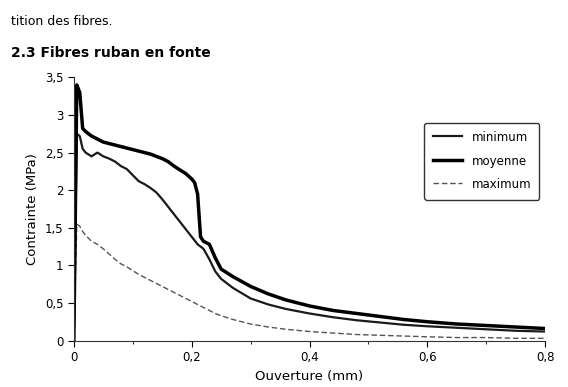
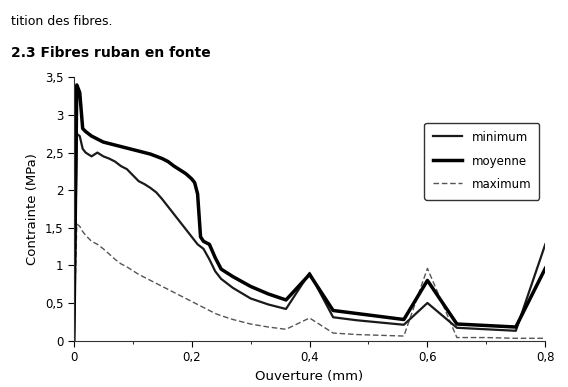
minimum/0,4: 0,36 -> 0,90
moyenne/0,4: 0,46 -> 0,88
maximum/0,4: 0,12 -> 0,30
minimum/0,6: 0,19 -> 0,50
moyenne/0,6: 0,25 -> 0,80
maximum/0,6: 0,05 -> 0,96
minimum/0,8: 0,12 -> 1,28
moyenne/0,8: 0,16 -> 0,96
